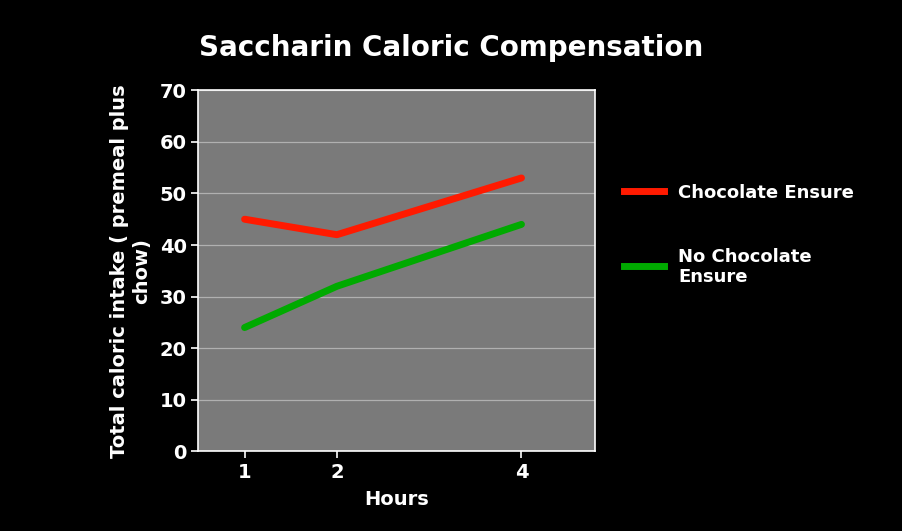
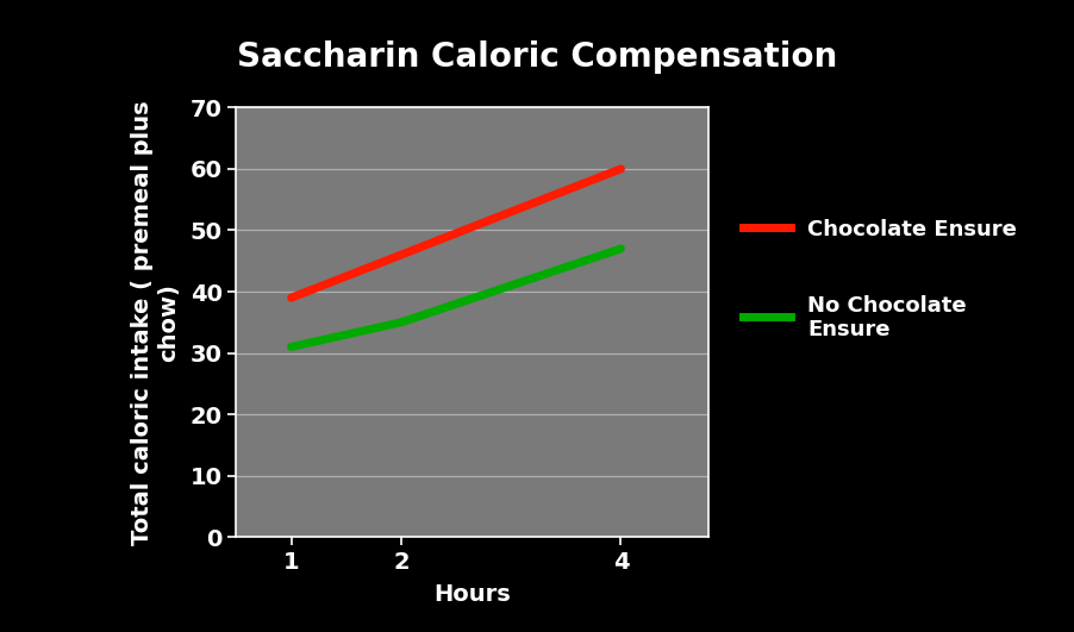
Chocolate Ensure/1: 45 -> 39
No Chocolate Ensure/1: 24 -> 31
Chocolate Ensure/2: 42 -> 46
No Chocolate Ensure/2: 32 -> 35
Chocolate Ensure/4: 53 -> 60
No Chocolate Ensure/4: 44 -> 47
